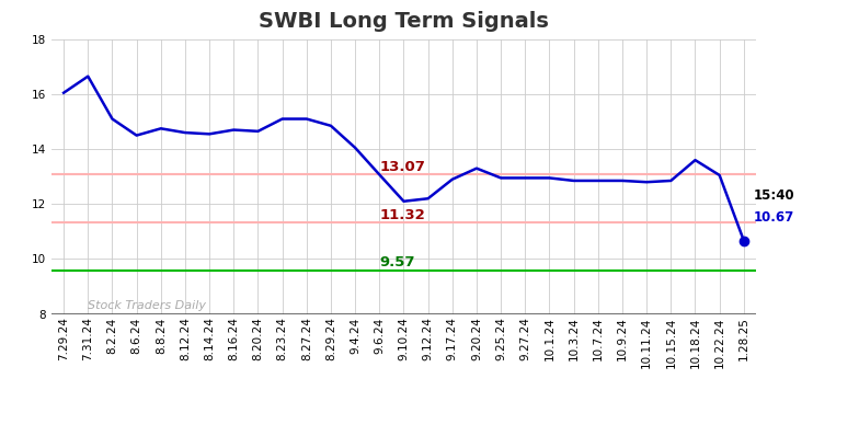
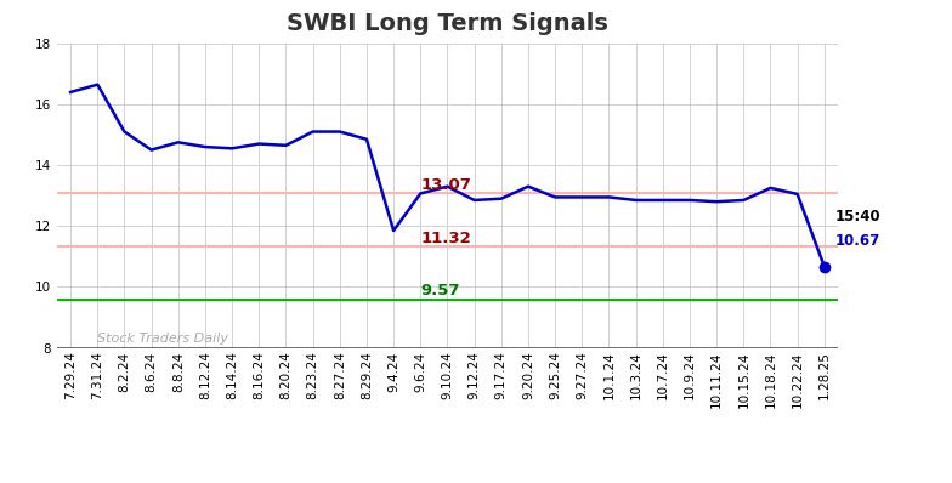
7.29.24: 16.05 -> 16.40
9.4.24: 14.05 -> 11.85
9.10.24: 12.10 -> 13.30
9.12.24: 12.20 -> 12.85
10.18.24: 13.60 -> 13.25
